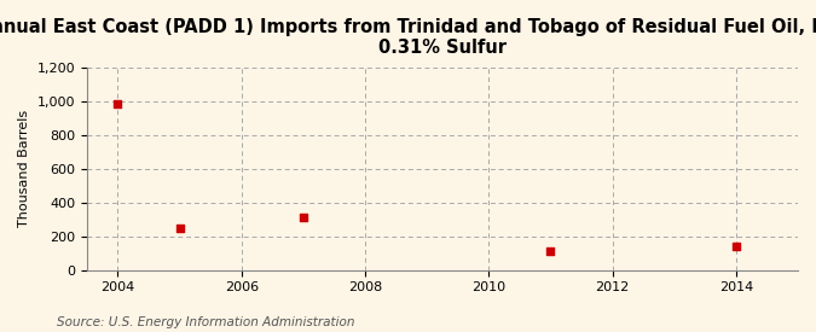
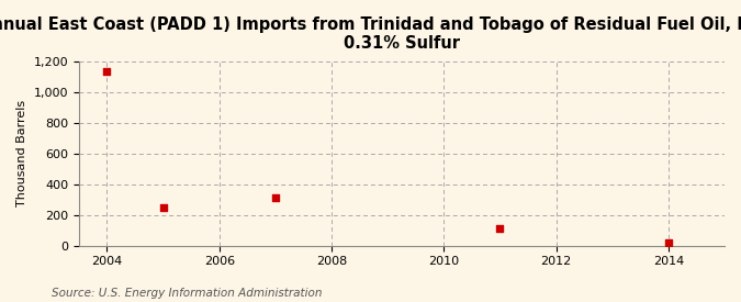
2004: 980 -> 1,130
2014: 140 -> 20
